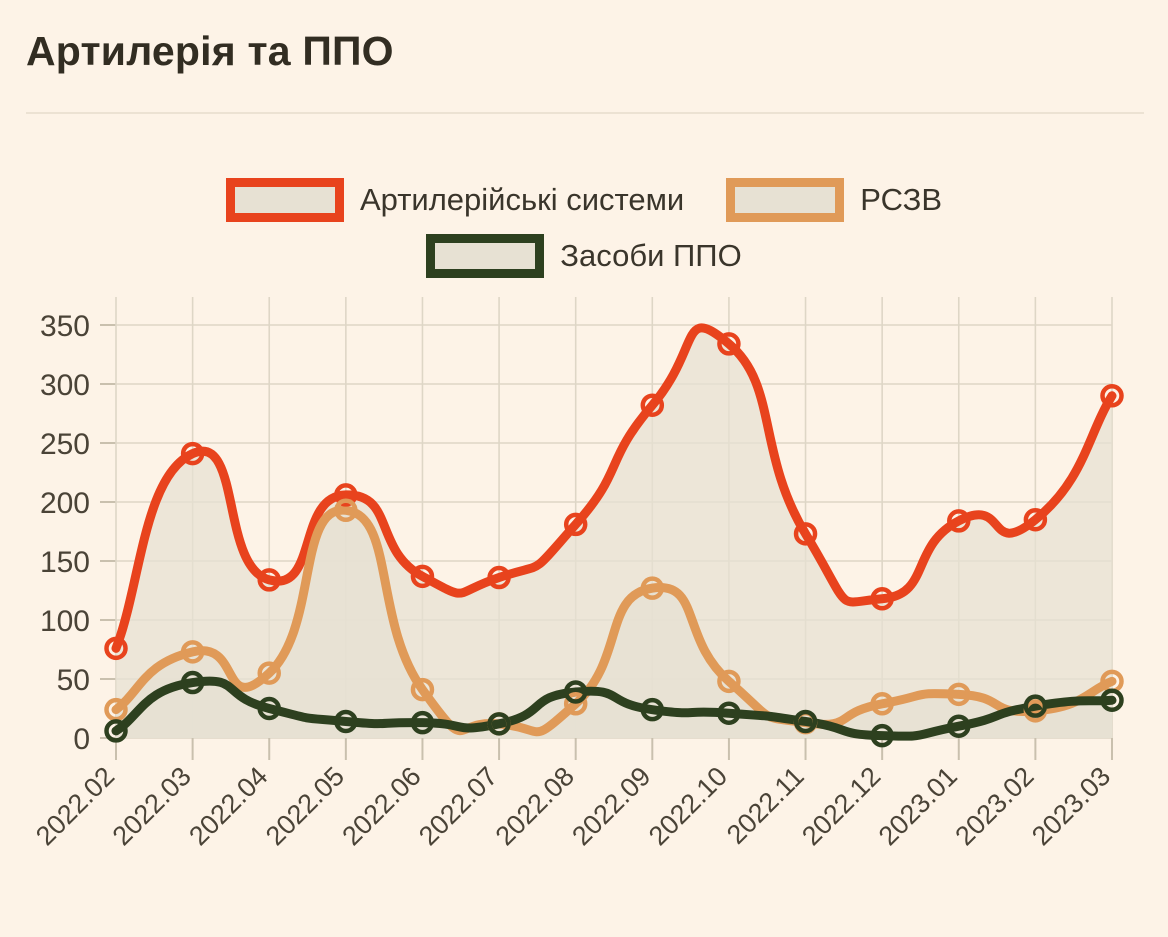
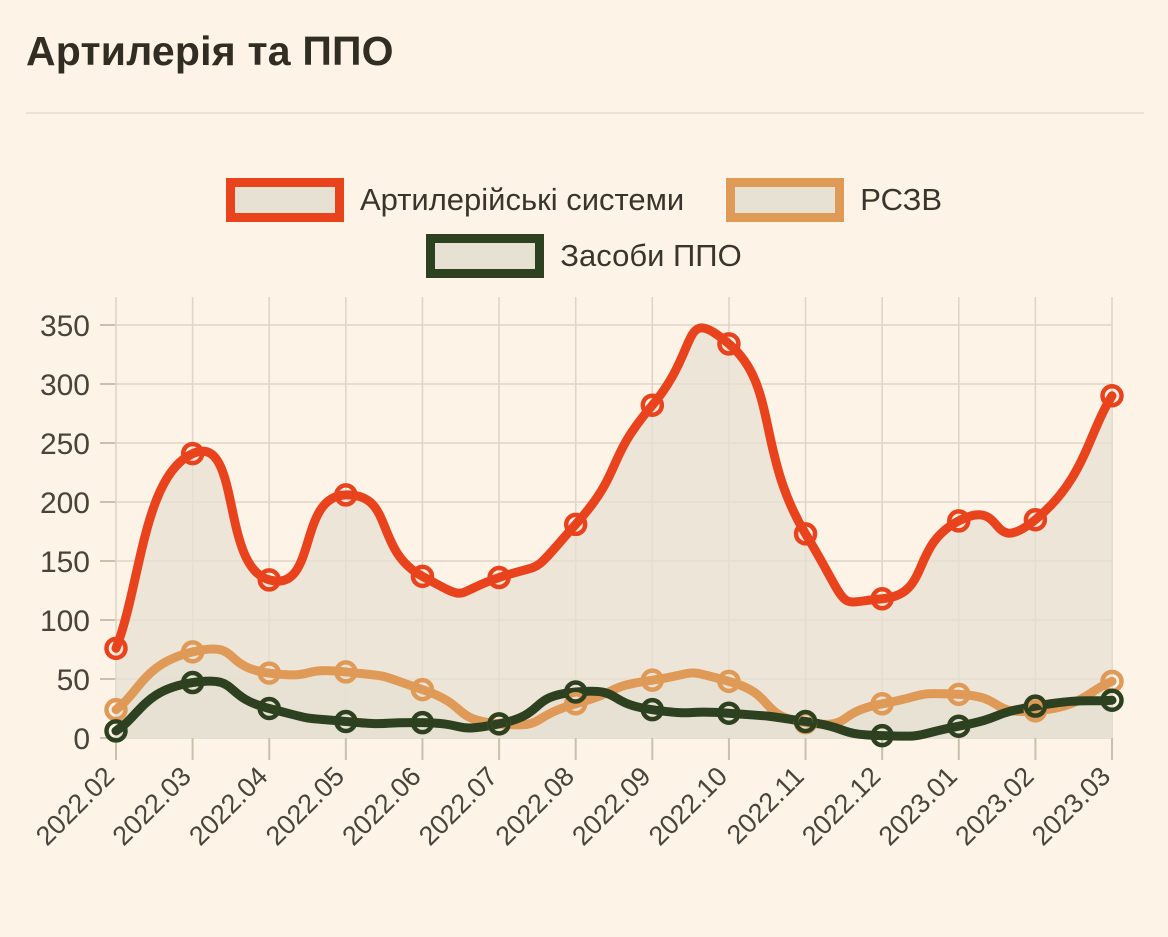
РСЗВ/2022.05: 193 -> 56
РСЗВ/2022.09: 127 -> 49
